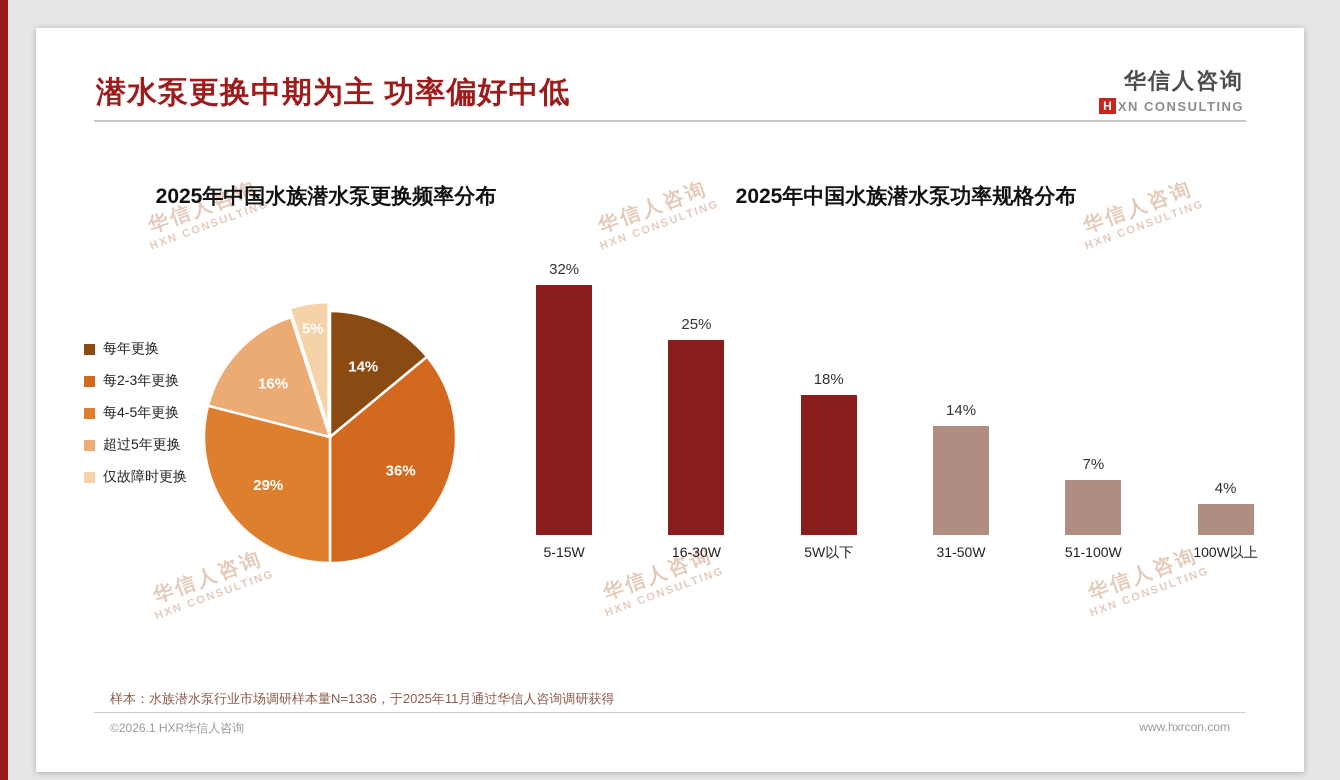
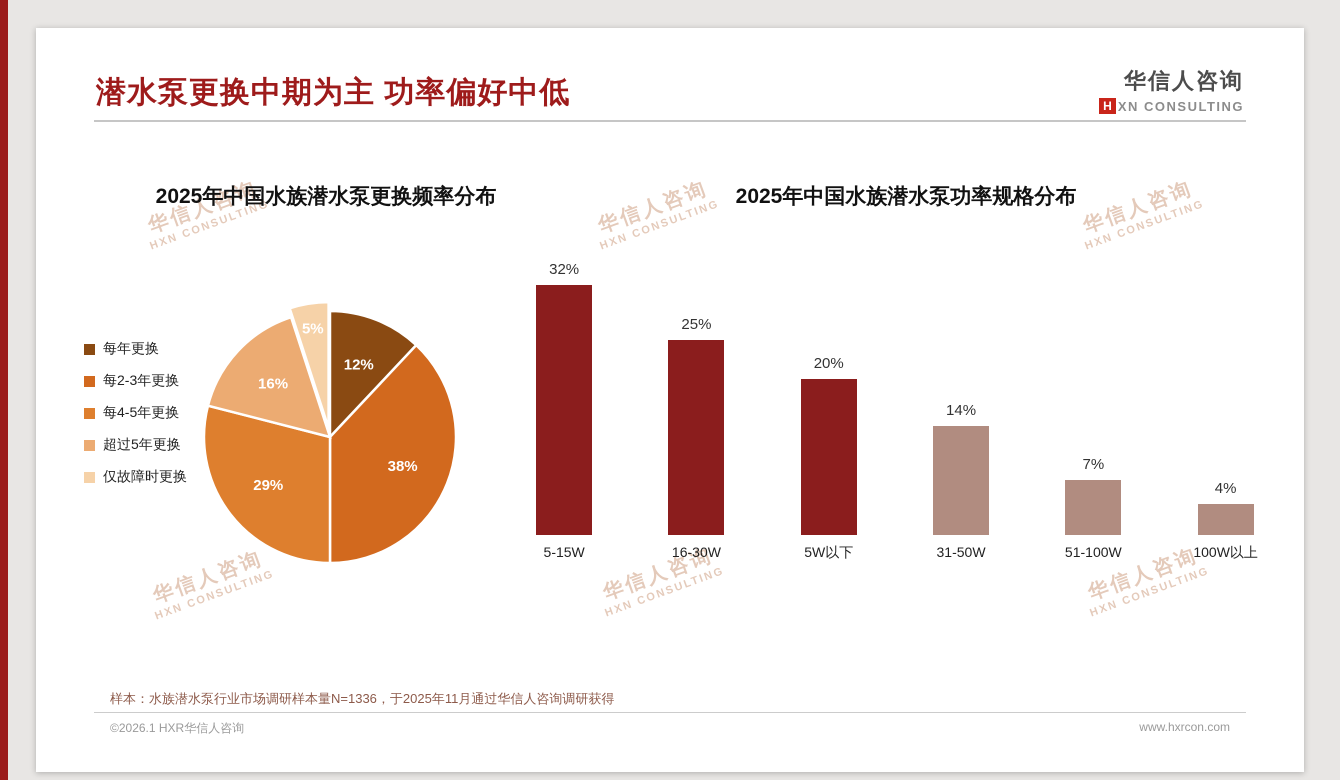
2025年中国水族潜水泵更换频率分布/每年更换: 14% -> 12%
2025年中国水族潜水泵更换频率分布/每2-3年更换: 36% -> 38%
2025年中国水族潜水泵功率规格分布/5W以下: 18% -> 20%
